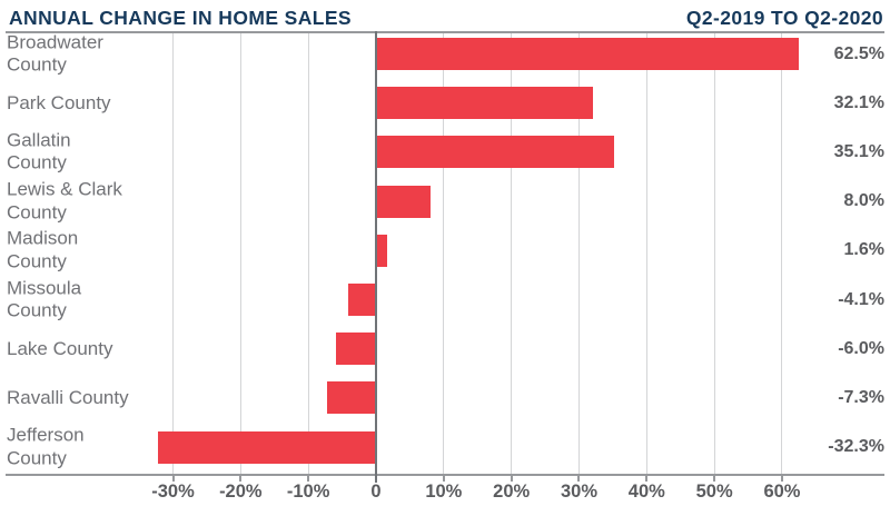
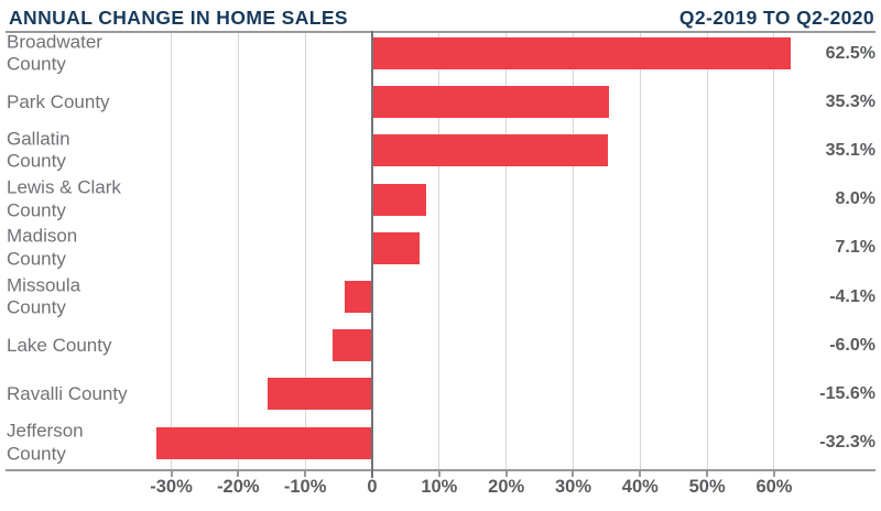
Park County: 32.1% -> 35.3%
Madison County: 1.6% -> 7.1%
Ravalli County: -7.3% -> -15.6%
